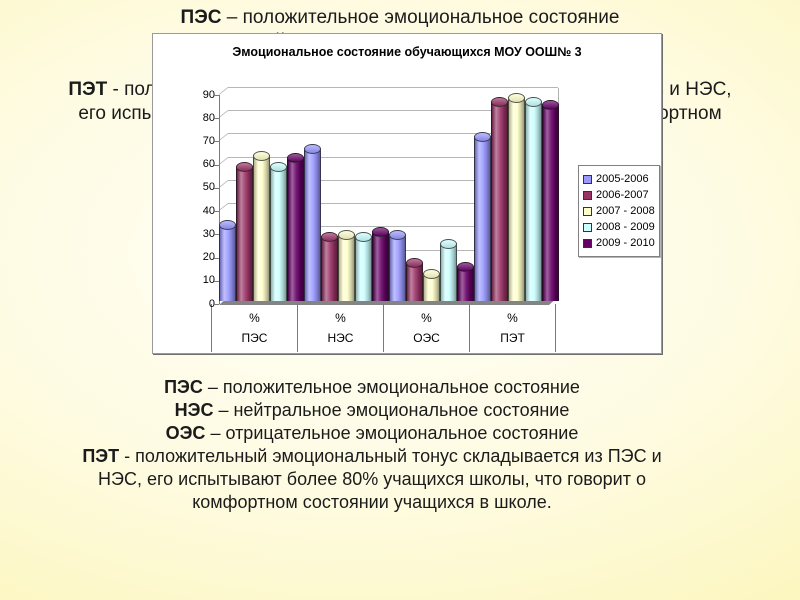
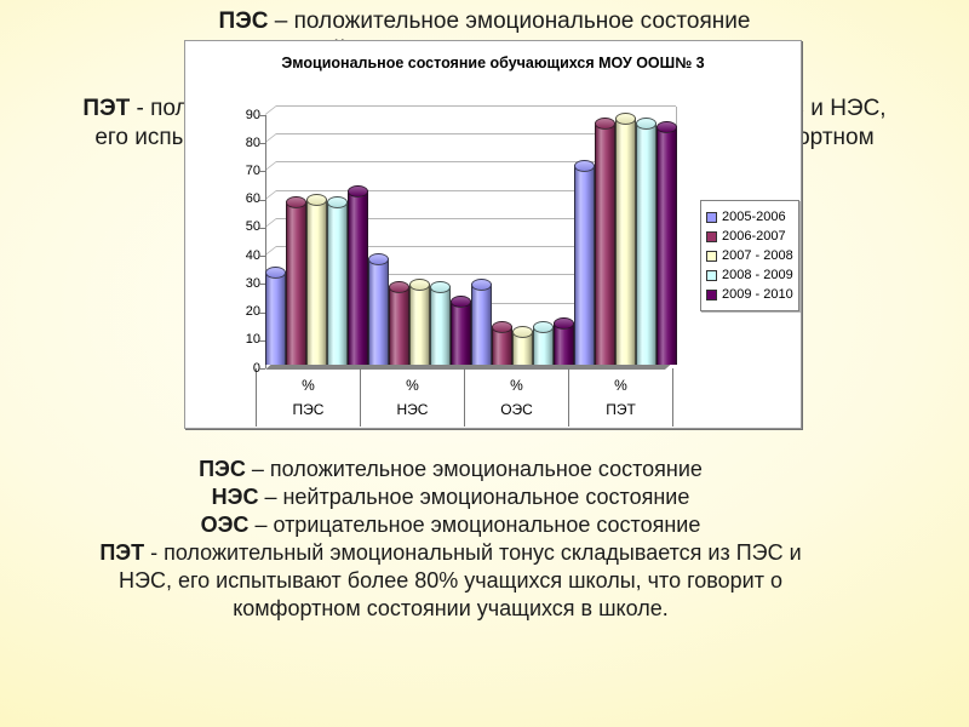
2007 - 2008/ПЭС: 63 -> 59
2005-2006/НЭС: 66 -> 38
2009 - 2010/НЭС: 30 -> 23
2006-2007/ОЭС: 17 -> 14
2008 - 2009/ОЭС: 25 -> 14
